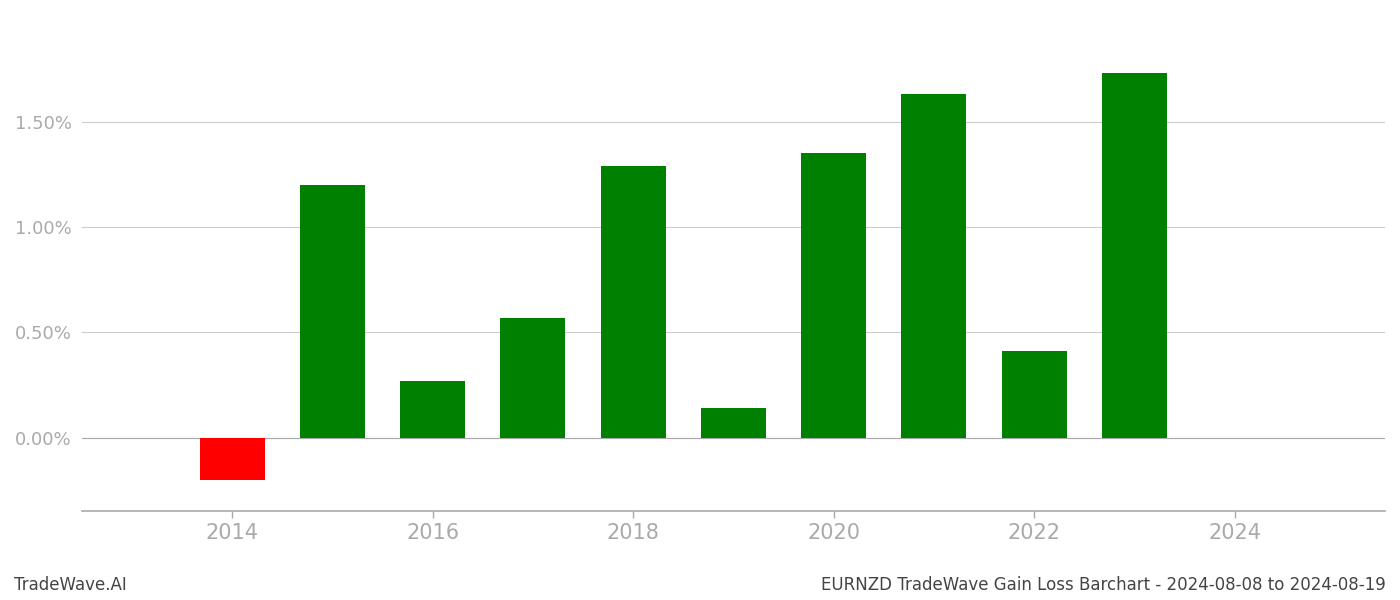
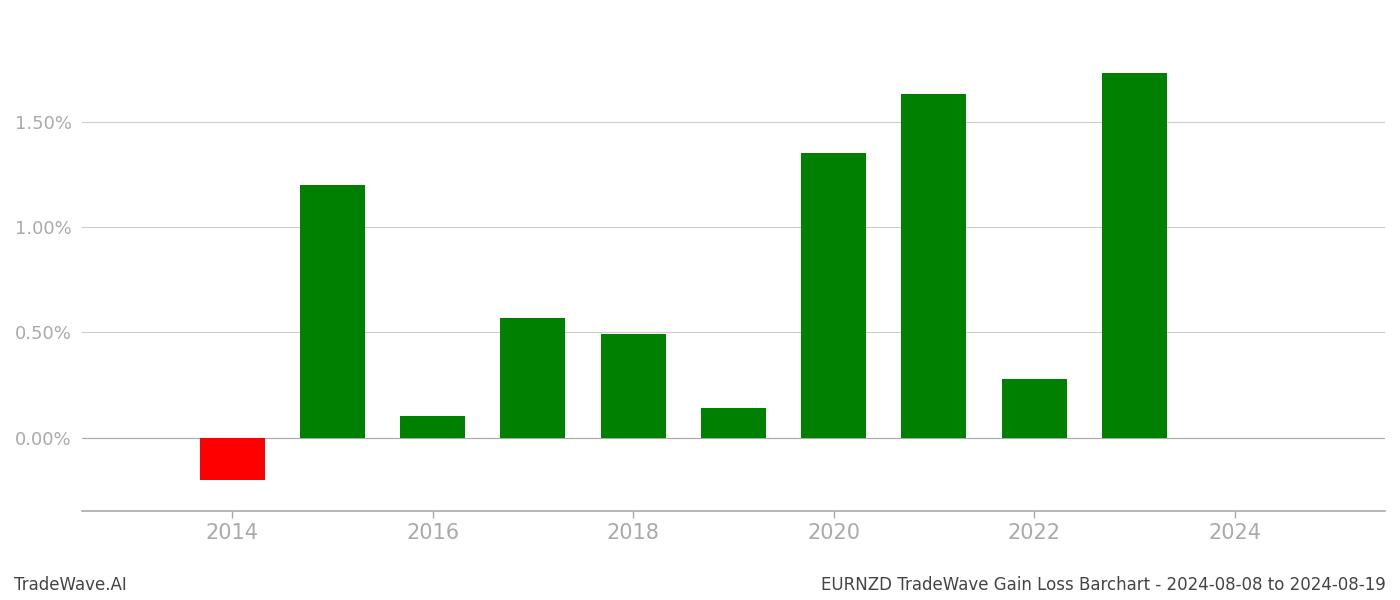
2016: 0.27% -> 0.10%
2018: 1.29% -> 0.49%
2022: 0.41% -> 0.28%
